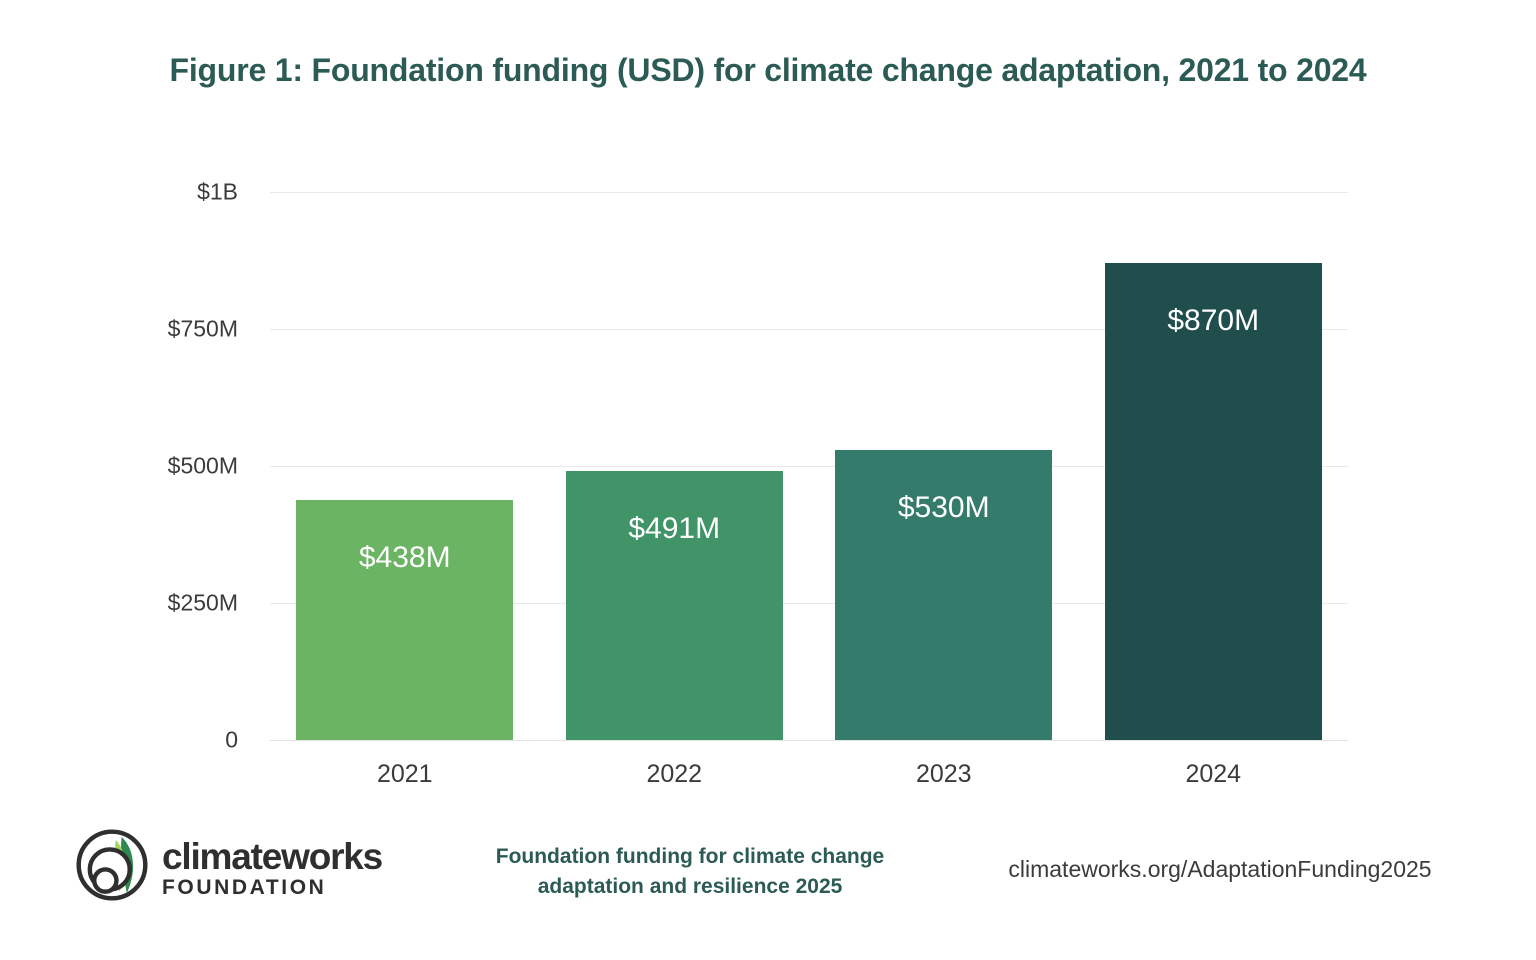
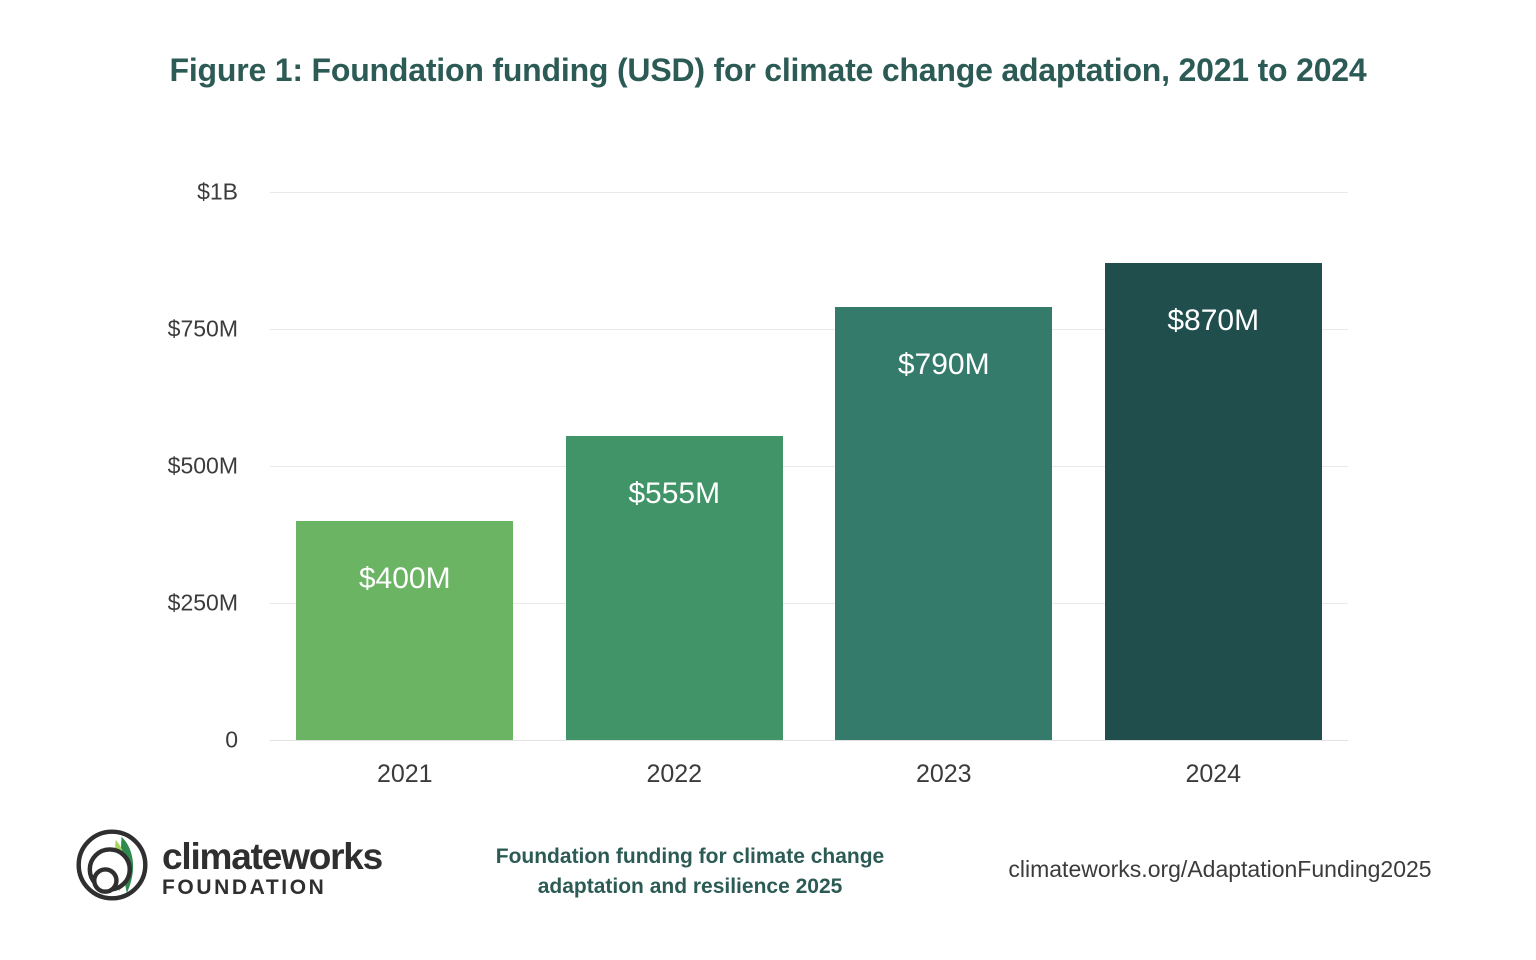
2021: $438M -> $400M
2022: $491M -> $555M
2023: $530M -> $790M
